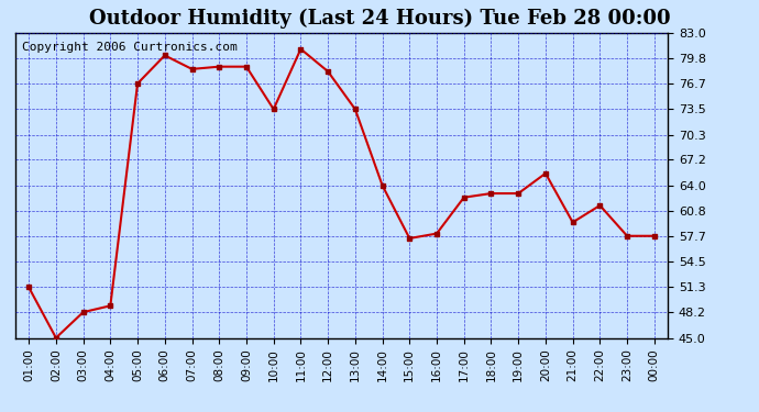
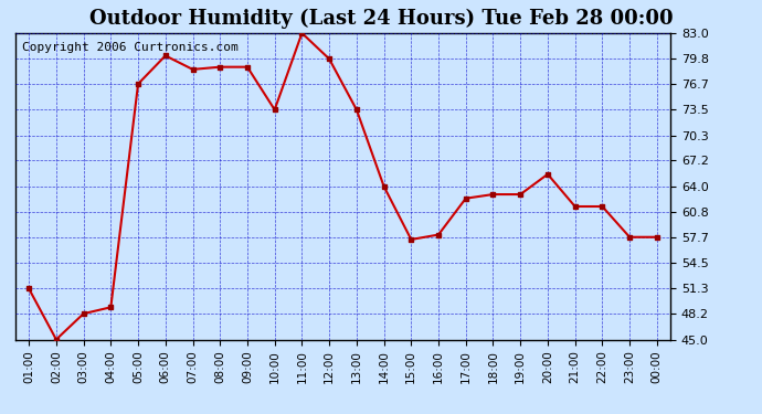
11:00: 81.0 -> 83.0
12:00: 78.2 -> 79.8
21:00: 59.4 -> 61.5
